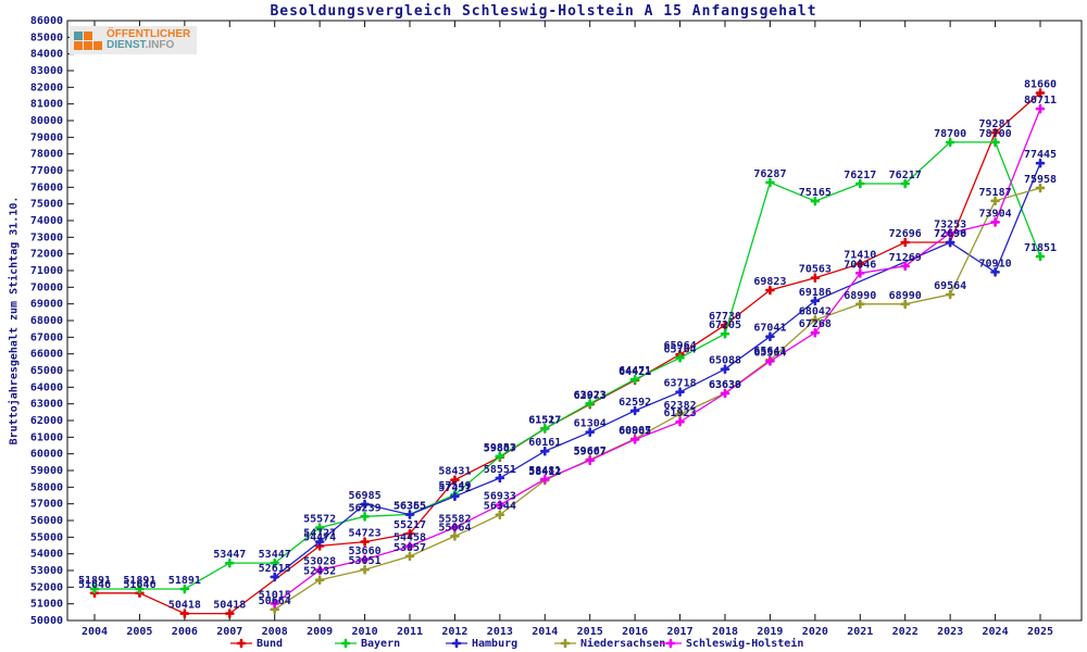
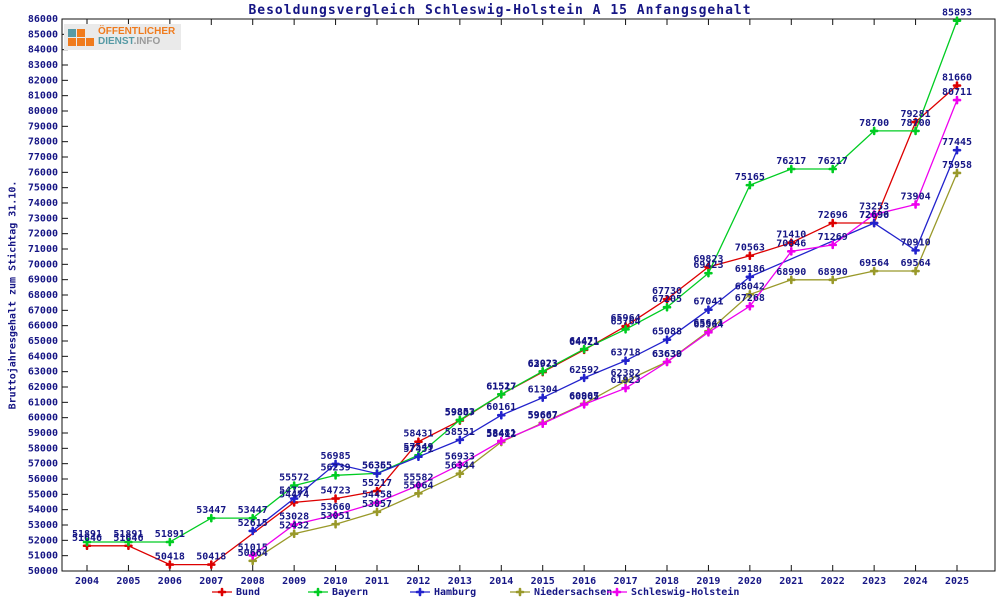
Bayern/2019: 76287 -> 69423
Niedersachsen/2024: 75187 -> 69564
Bayern/2025: 71851 -> 85893
